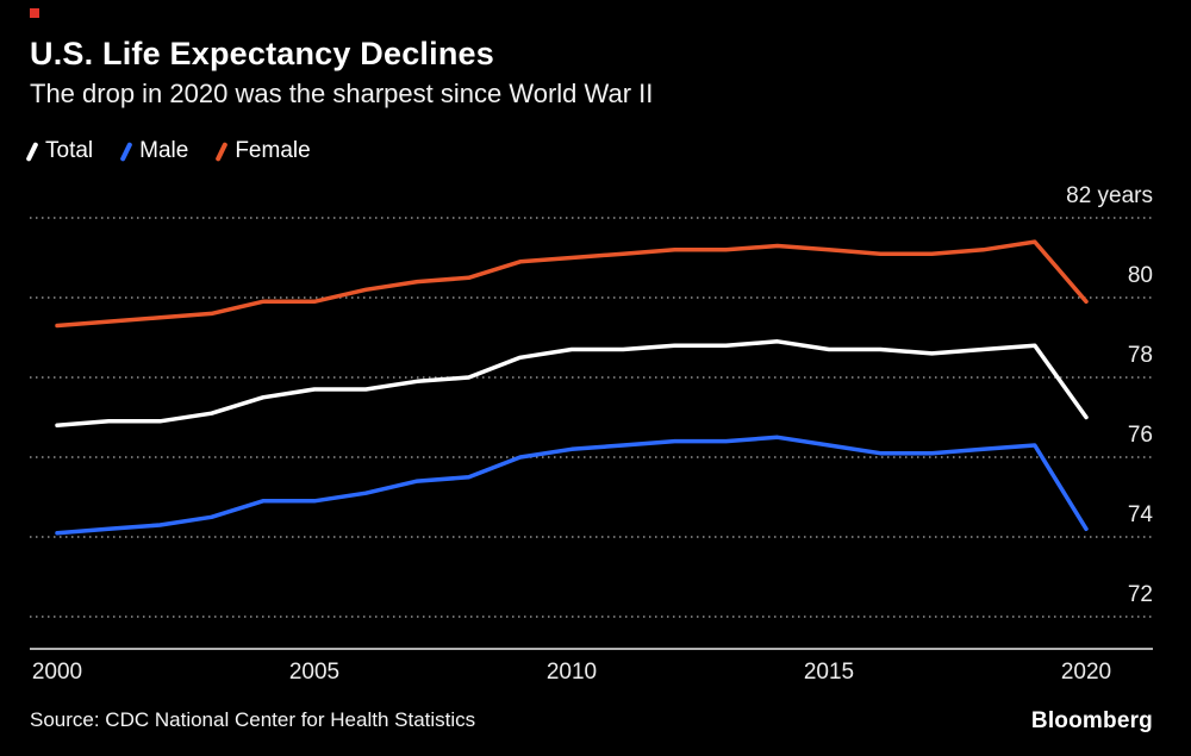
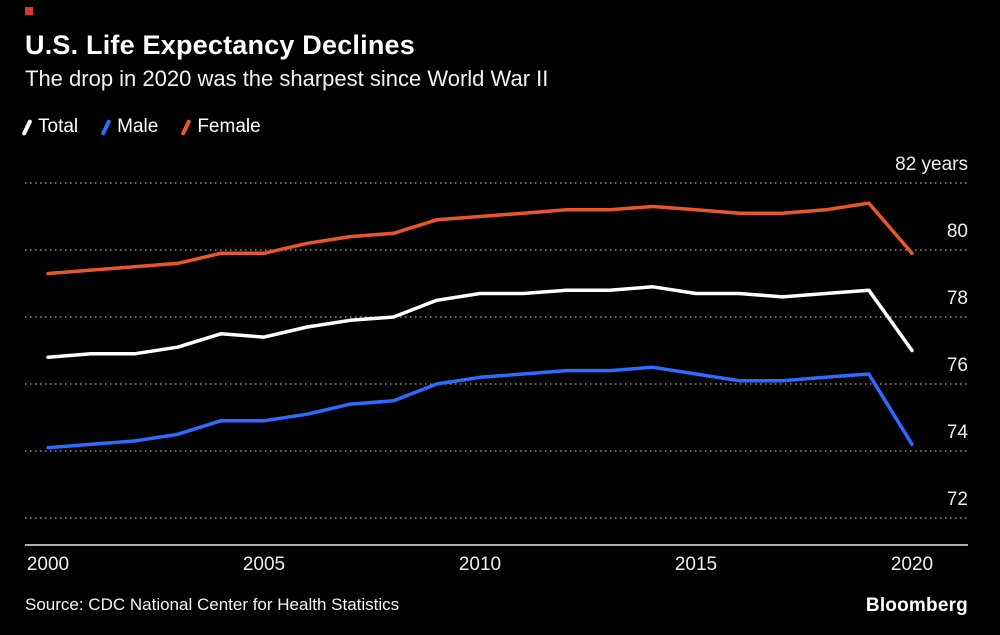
Total/2005: 77.7 -> 77.4
